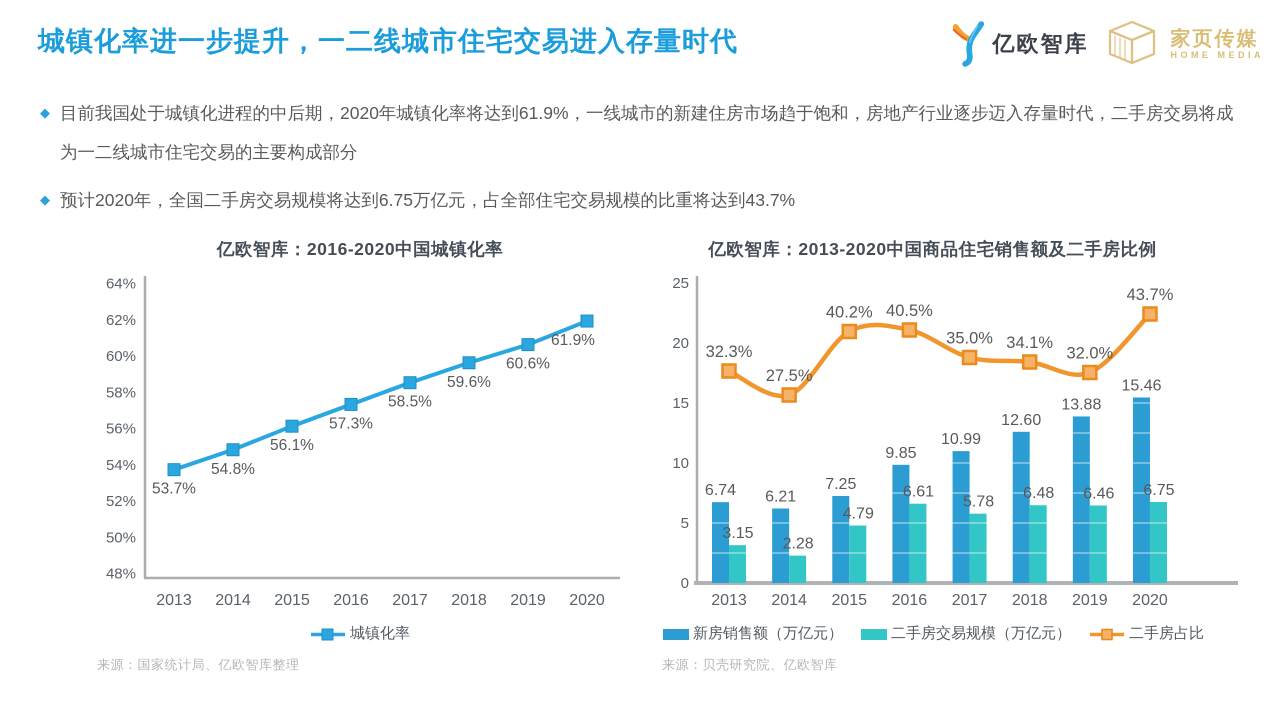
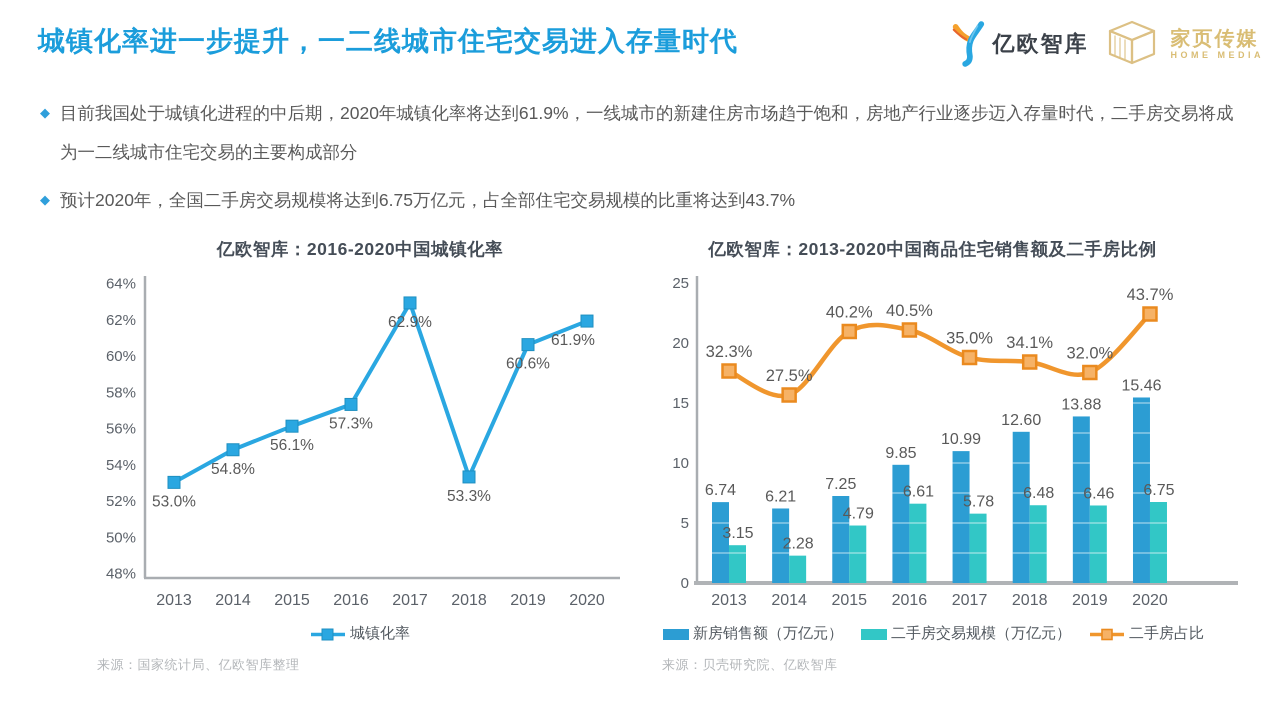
亿欧智库：2016-2020中国城镇化率/2013: 53.7% -> 53.0%
亿欧智库：2016-2020中国城镇化率/2017: 58.5% -> 62.9%
亿欧智库：2016-2020中国城镇化率/2018: 59.6% -> 53.3%
